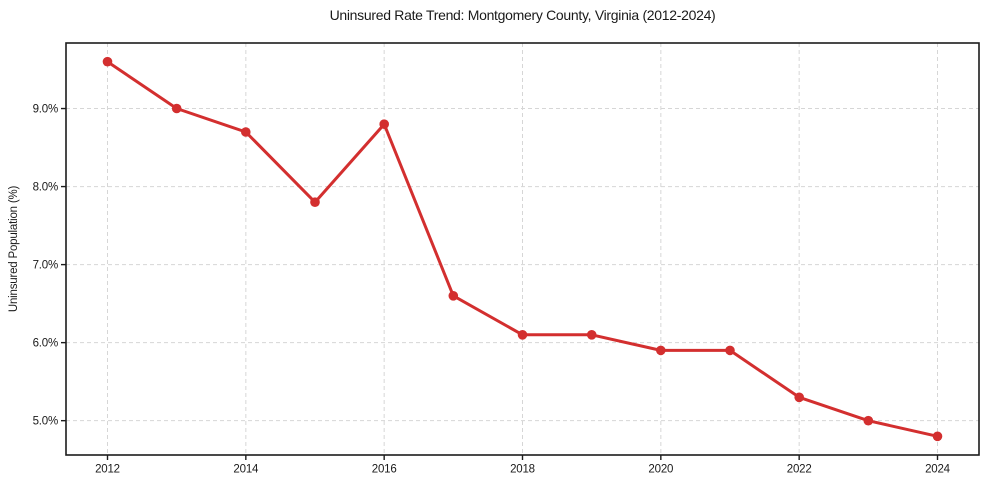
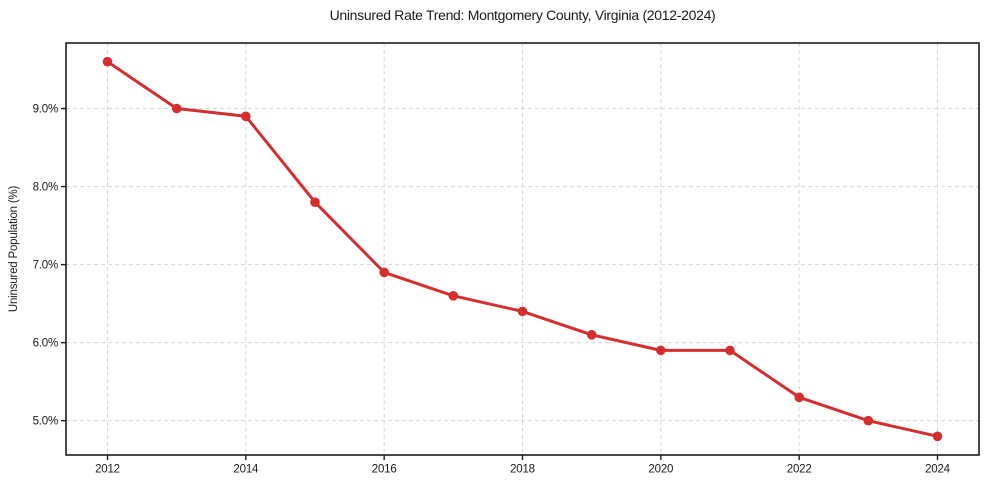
2014: 8.7% -> 8.9%
2016: 8.8% -> 6.9%
2018: 6.1% -> 6.4%
